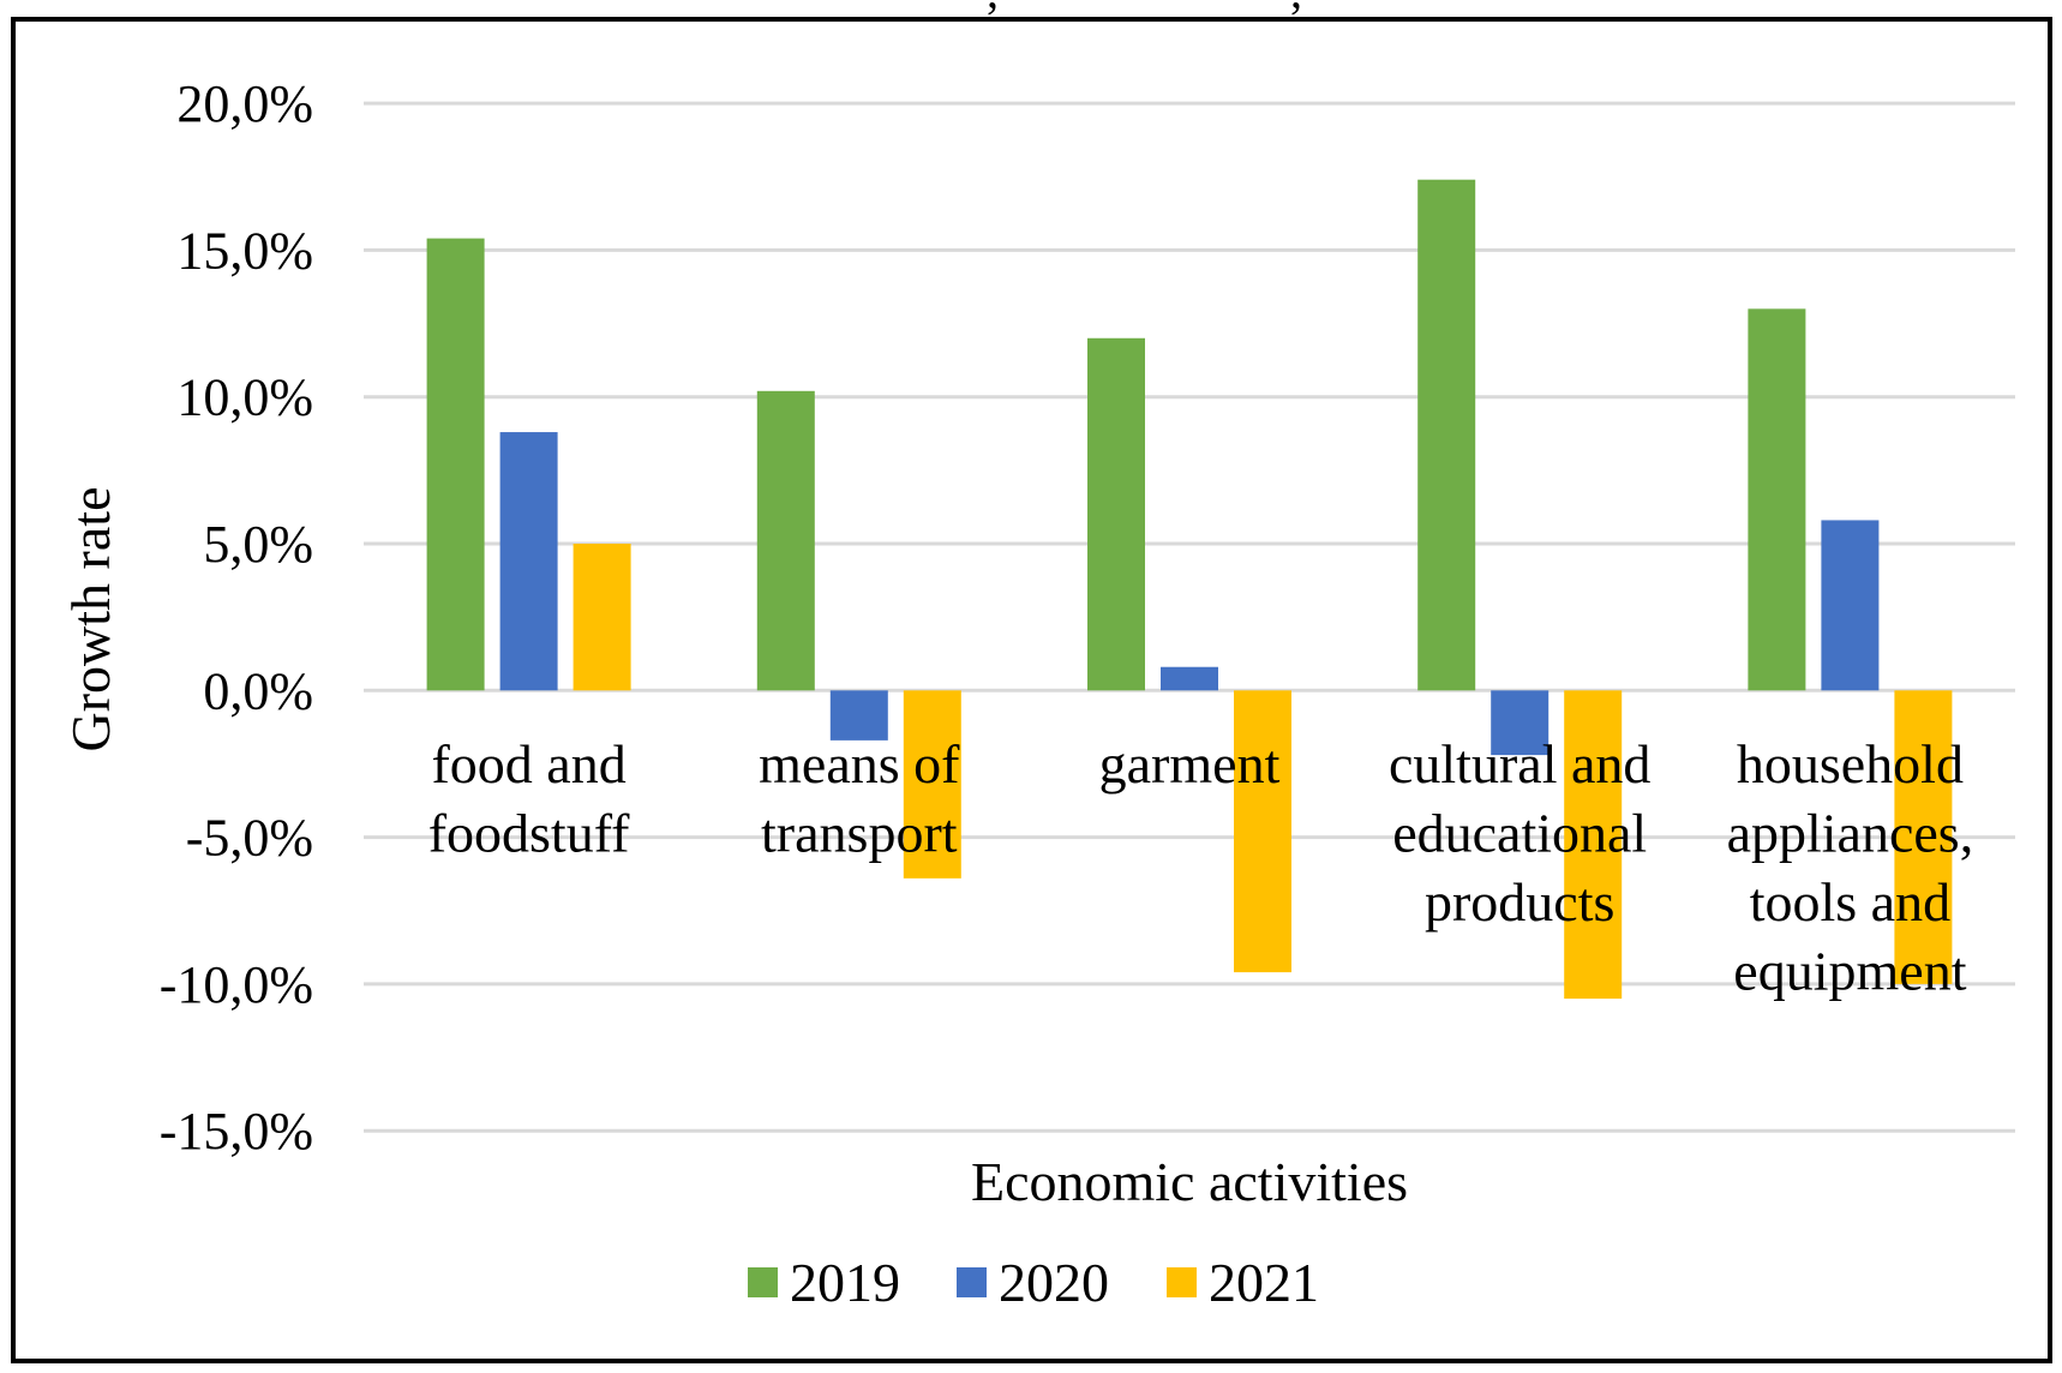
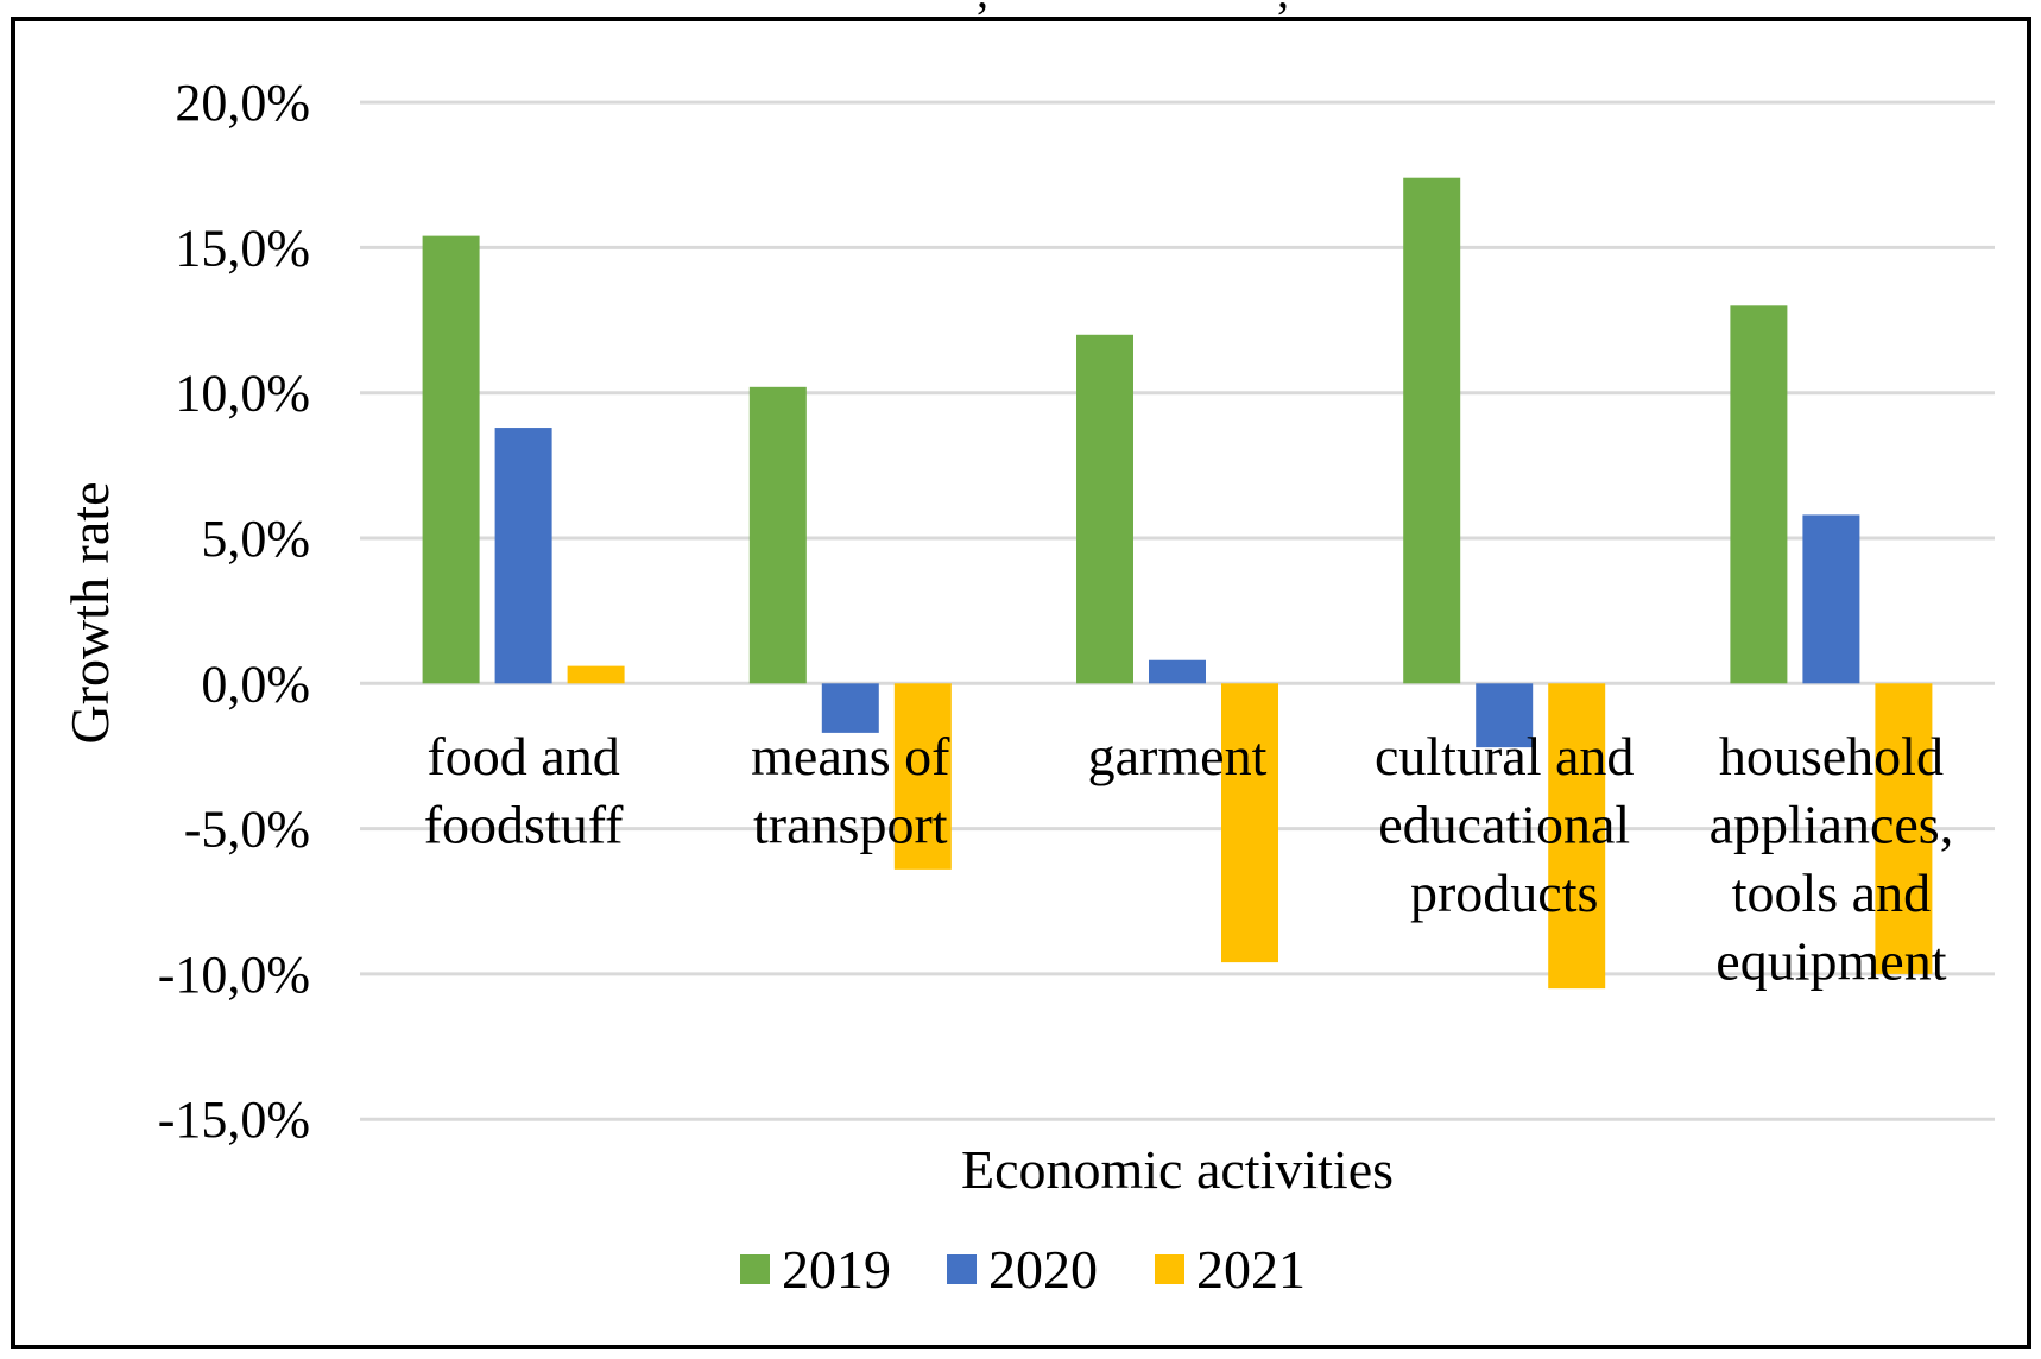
2021/food and foodstuff: 5,0% -> 0,6%
